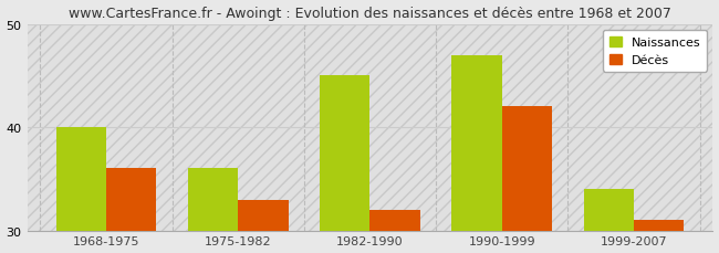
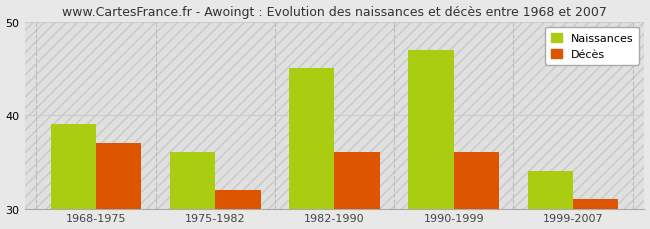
Naissances/1968-1975: 40 -> 39
Décès/1968-1975: 36 -> 37
Décès/1975-1982: 33 -> 32
Décès/1982-1990: 32 -> 36
Décès/1990-1999: 42 -> 36
